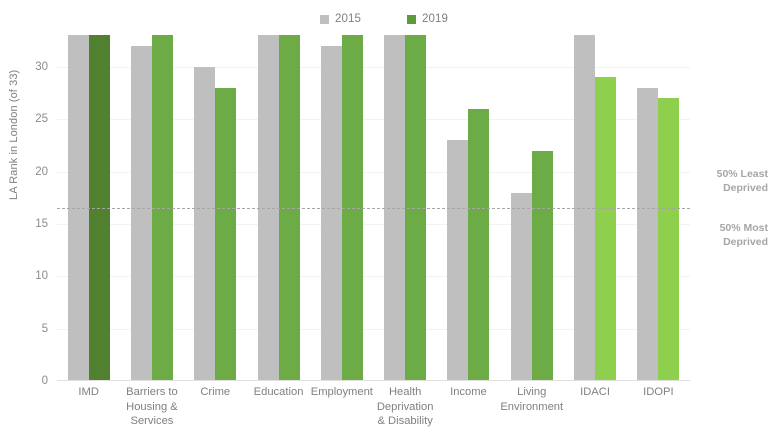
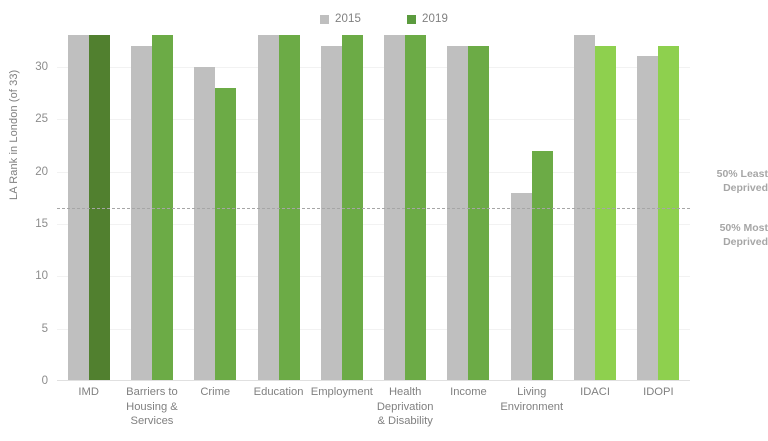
2015/Income: 23 -> 32
2019/Income: 26 -> 32
2019/IDACI: 29 -> 32
2015/IDOPI: 28 -> 31
2019/IDOPI: 27 -> 32
